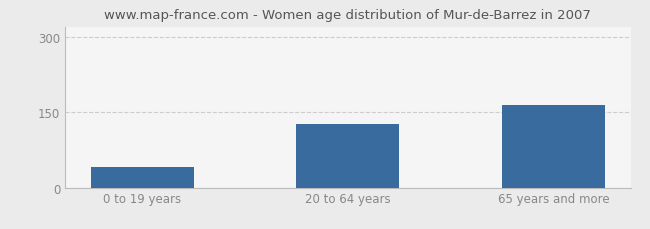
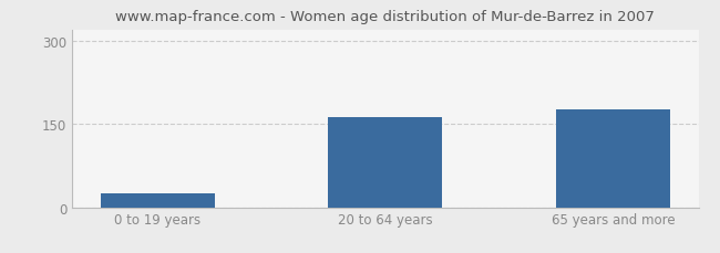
0 to 19 years: 40 -> 25
20 to 64 years: 126 -> 162
65 years and more: 164 -> 176
